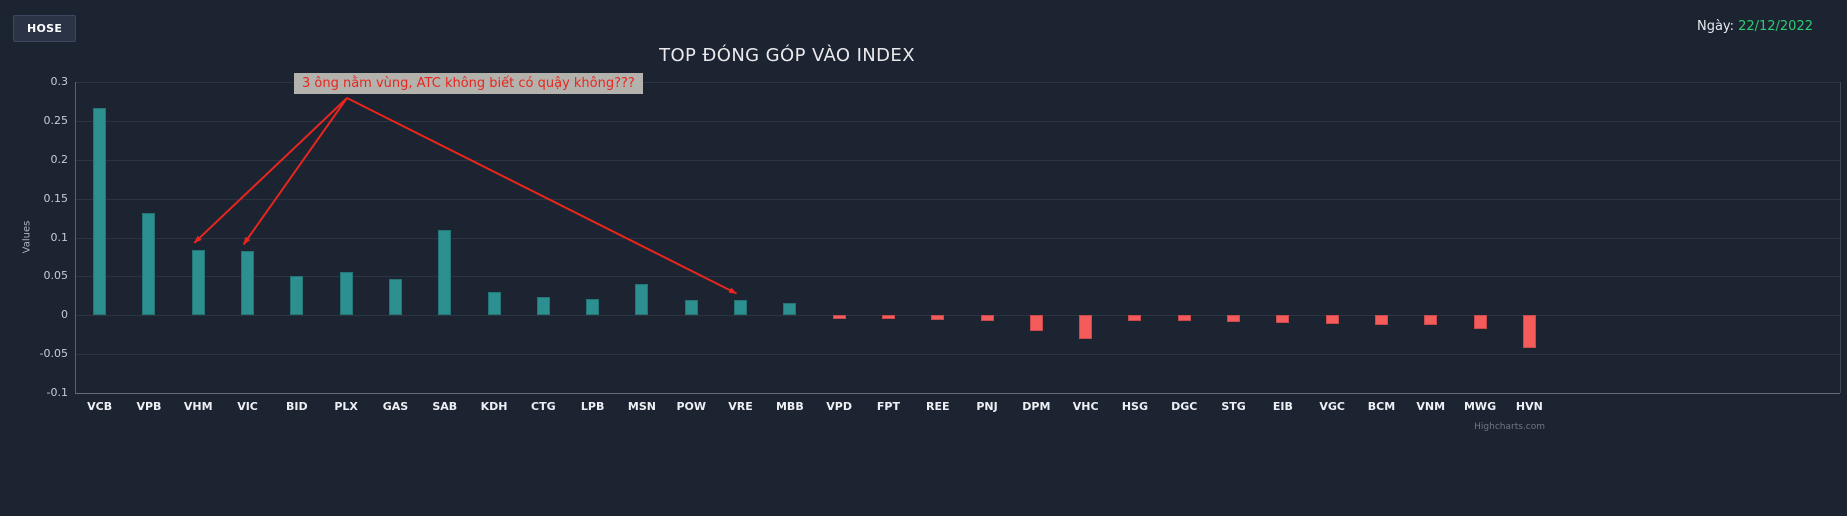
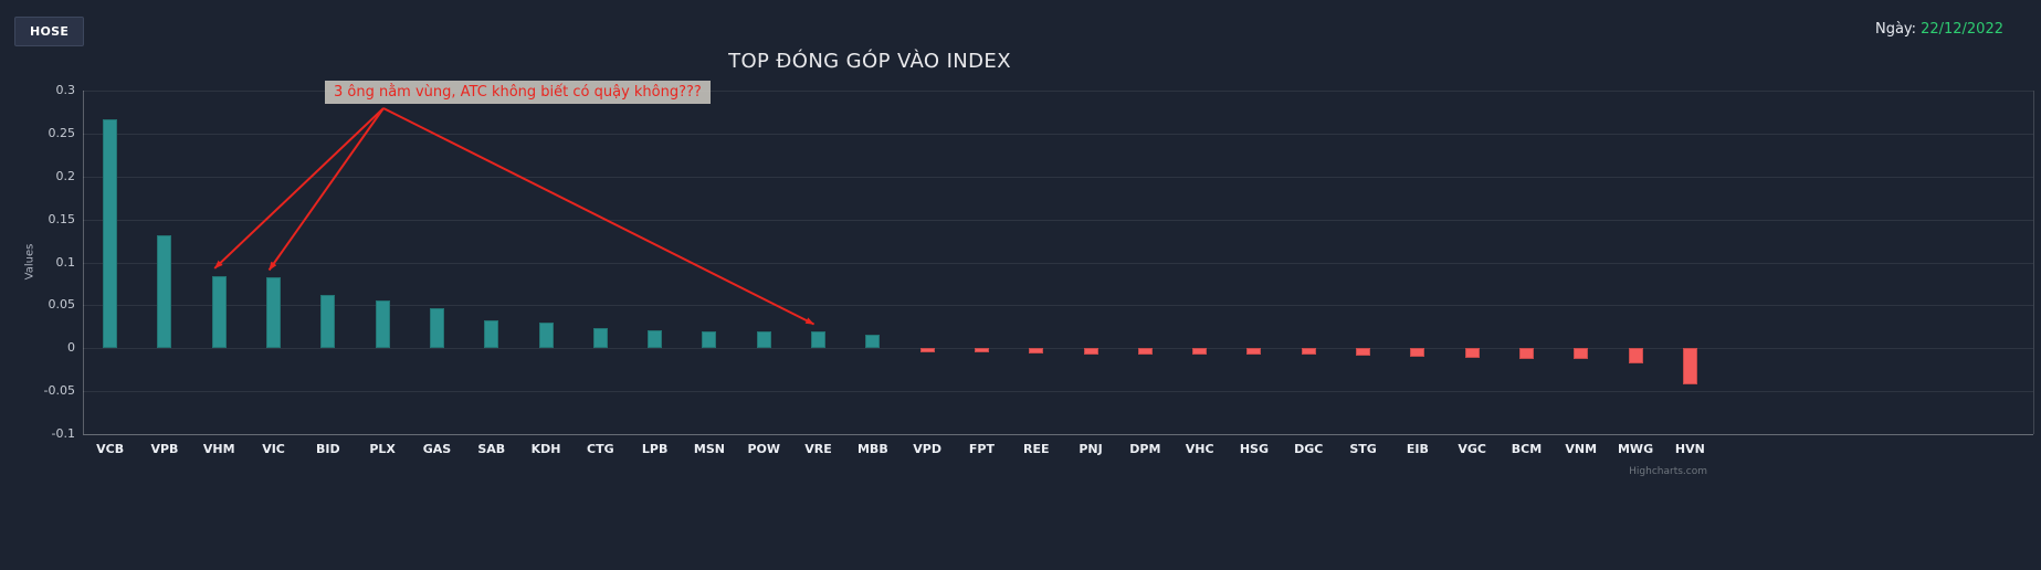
BID: 0.05 -> 0.06
SAB: 0.11 -> 0.03
MSN: 0.04 -> 0.02
DPM: -0.02 -> -0.01
VHC: -0.03 -> -0.01
